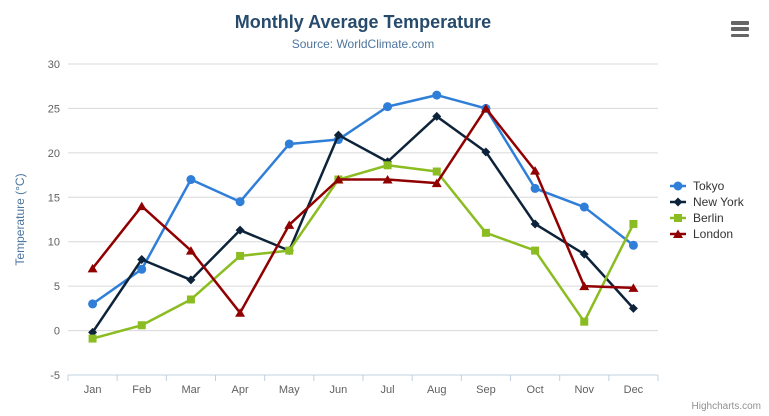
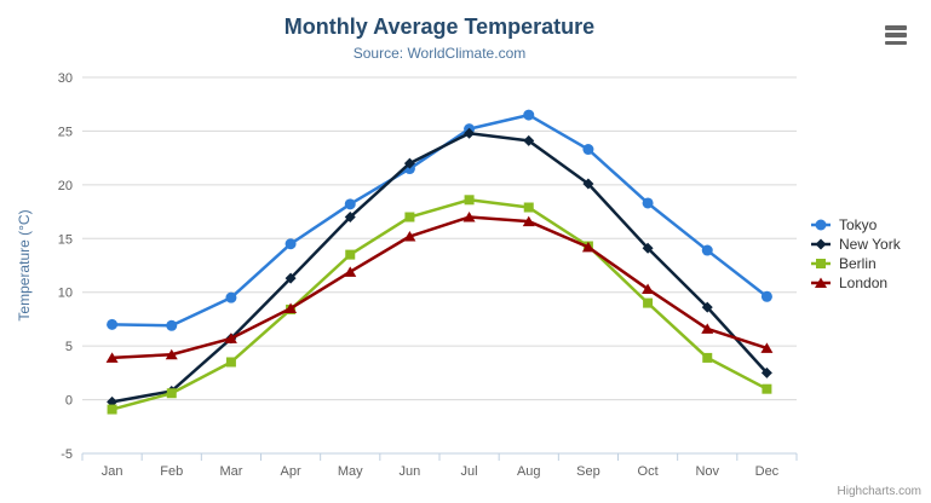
Tokyo/Jan: 3 -> 7
London/Jan: 7 -> 4
New York/Feb: 8 -> 1
London/Feb: 14 -> 4
Tokyo/Mar: 17 -> 10
London/Mar: 9 -> 6
London/Apr: 2 -> 8
Tokyo/May: 21 -> 18
New York/May: 9 -> 17
Berlin/May: 9 -> 14
London/Jun: 17 -> 15
New York/Jul: 19 -> 25
Tokyo/Sep: 25 -> 23
Berlin/Sep: 11 -> 14
London/Sep: 25 -> 14
Tokyo/Oct: 16 -> 18
New York/Oct: 12 -> 14
London/Oct: 18 -> 10
Berlin/Nov: 1 -> 4
London/Nov: 5 -> 7
Berlin/Dec: 12 -> 1
